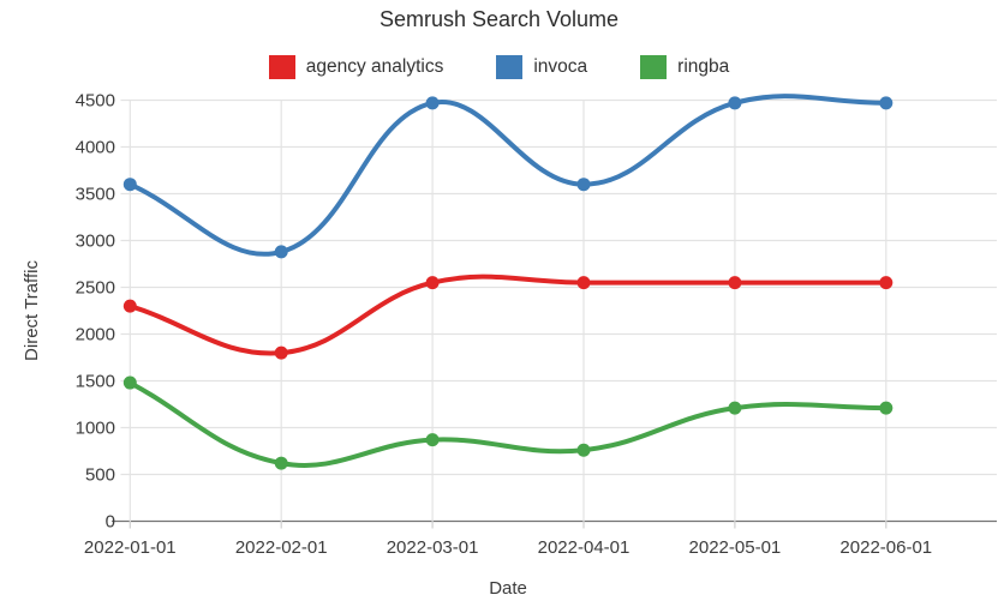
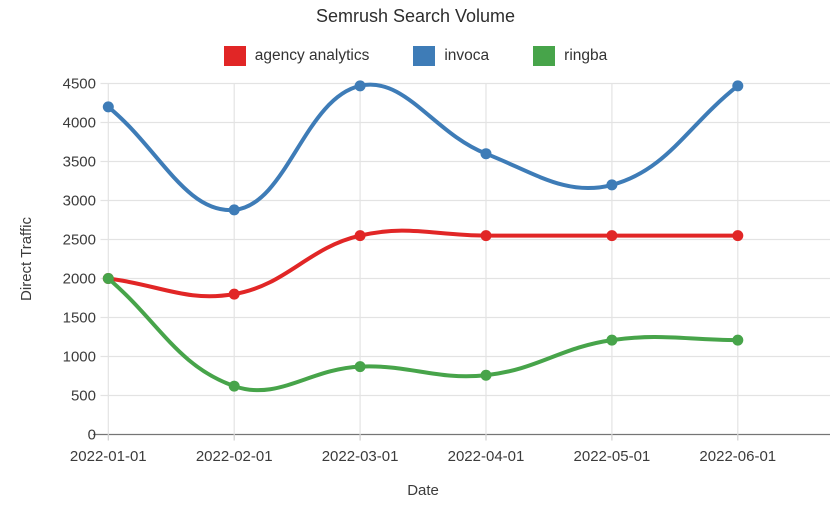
agency analytics/2022-01-01: 2300 -> 2000
invoca/2022-01-01: 3600 -> 4200
ringba/2022-01-01: 1500 -> 2000
invoca/2022-05-01: 4500 -> 3200
